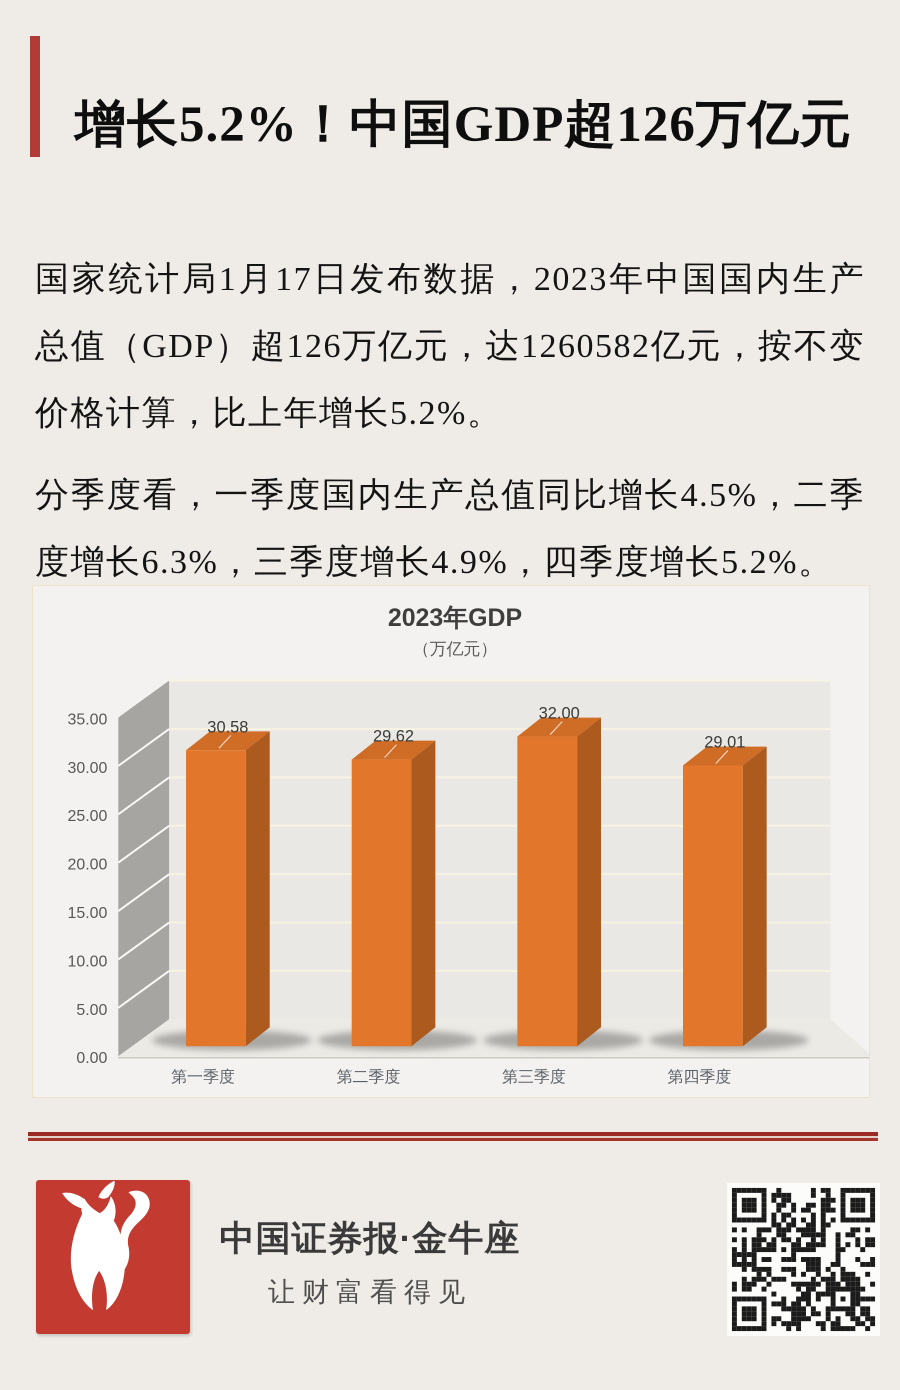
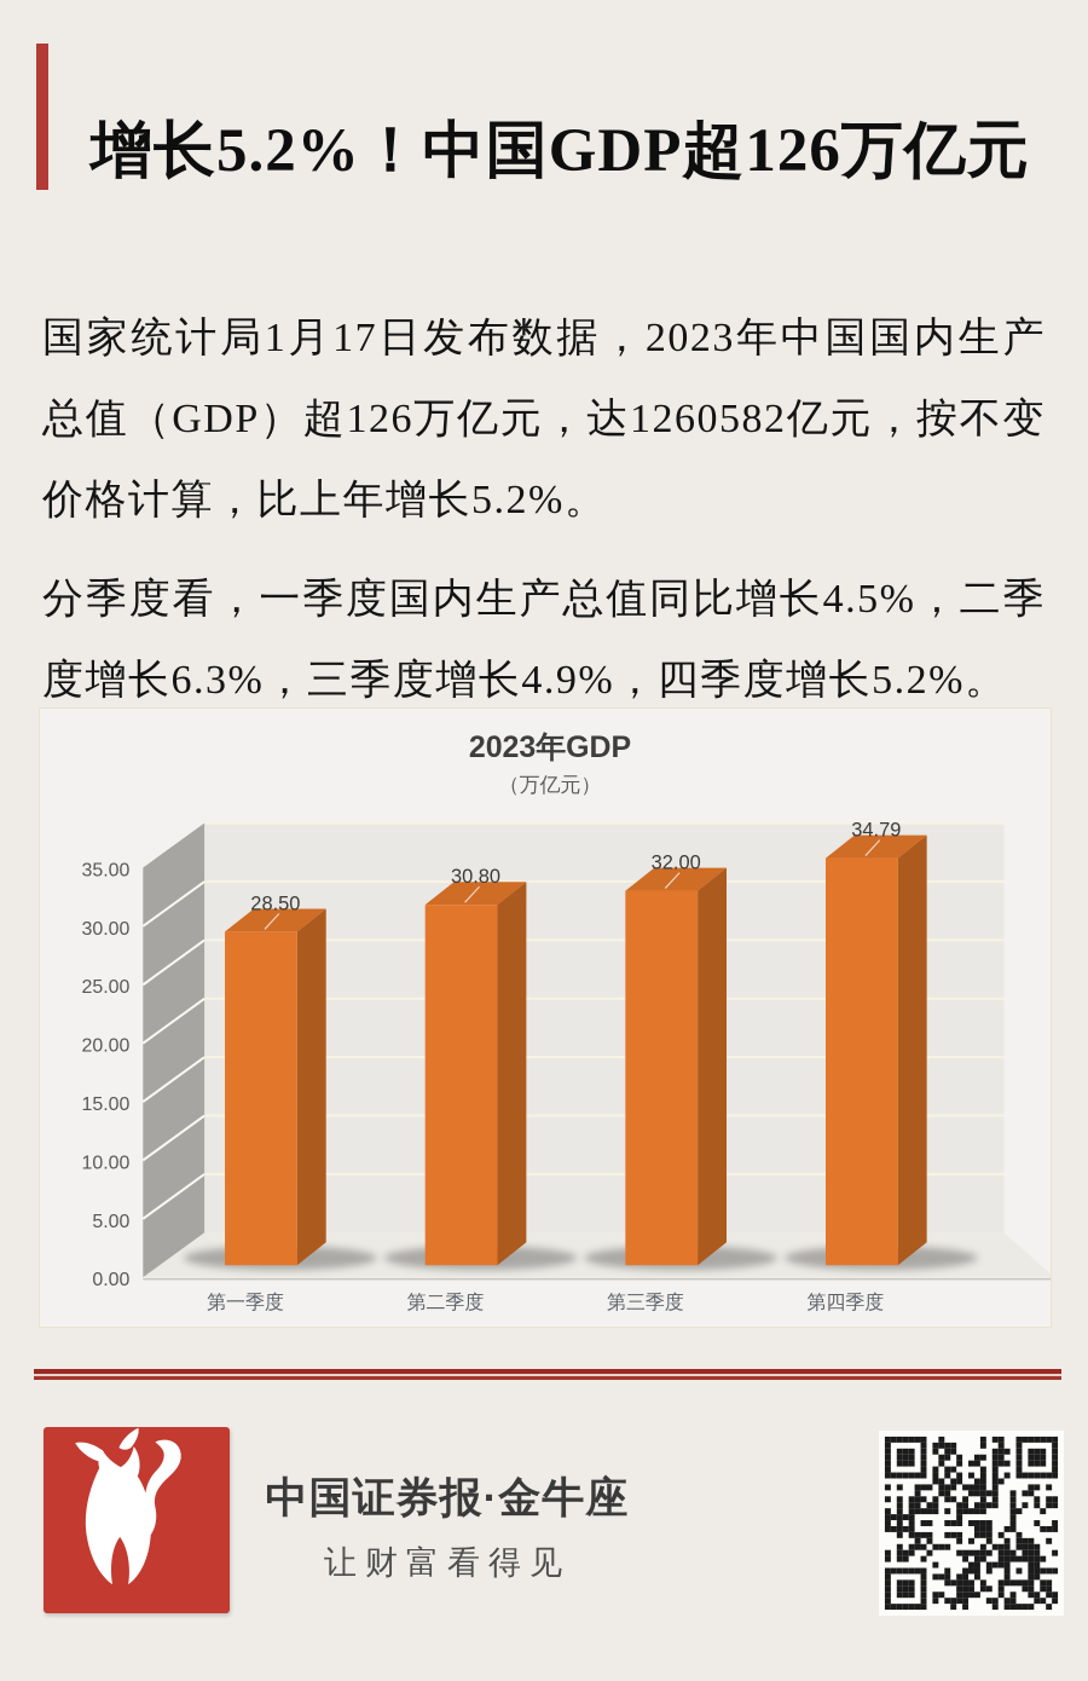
第一季度: 30.58 -> 28.50
第二季度: 29.62 -> 30.80
第四季度: 29.01 -> 34.79
